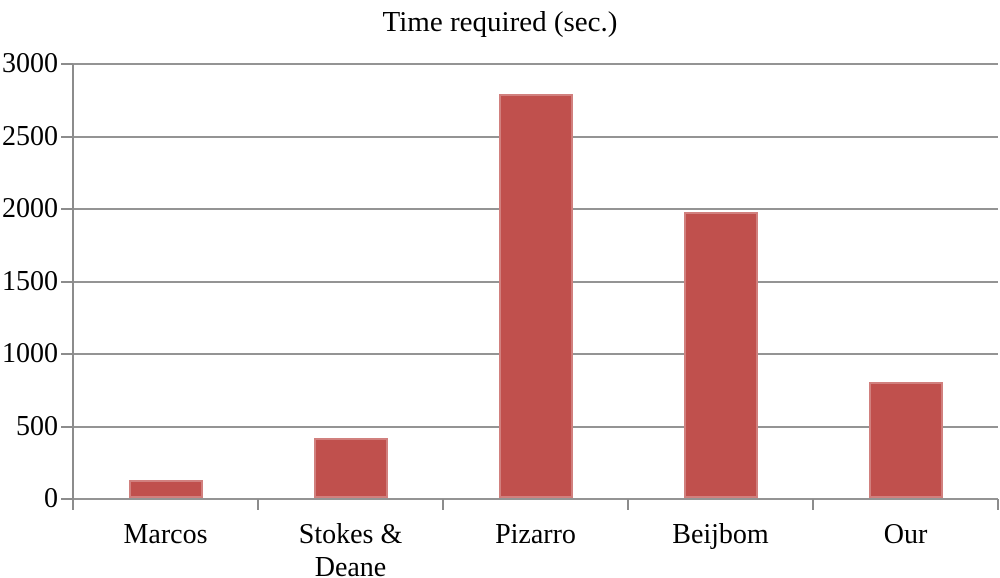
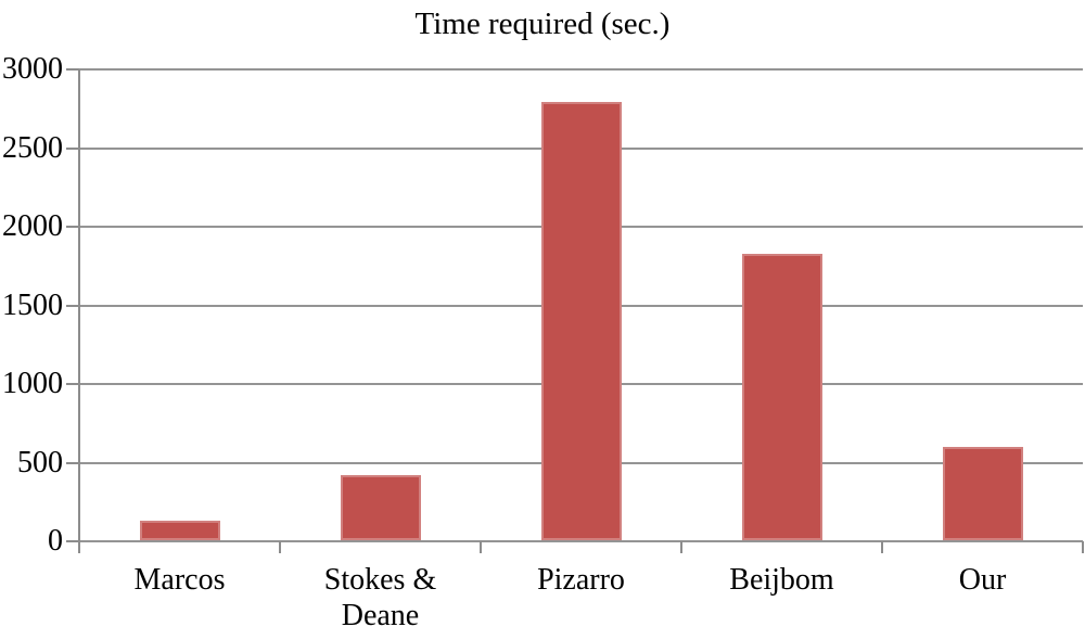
Beijbom: 1980 -> 1820
Our: 800 -> 590
